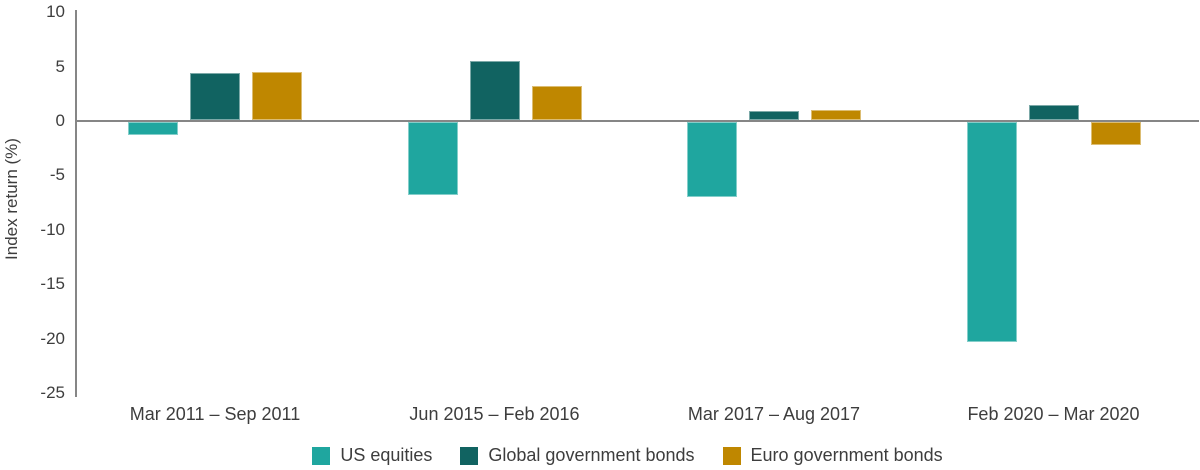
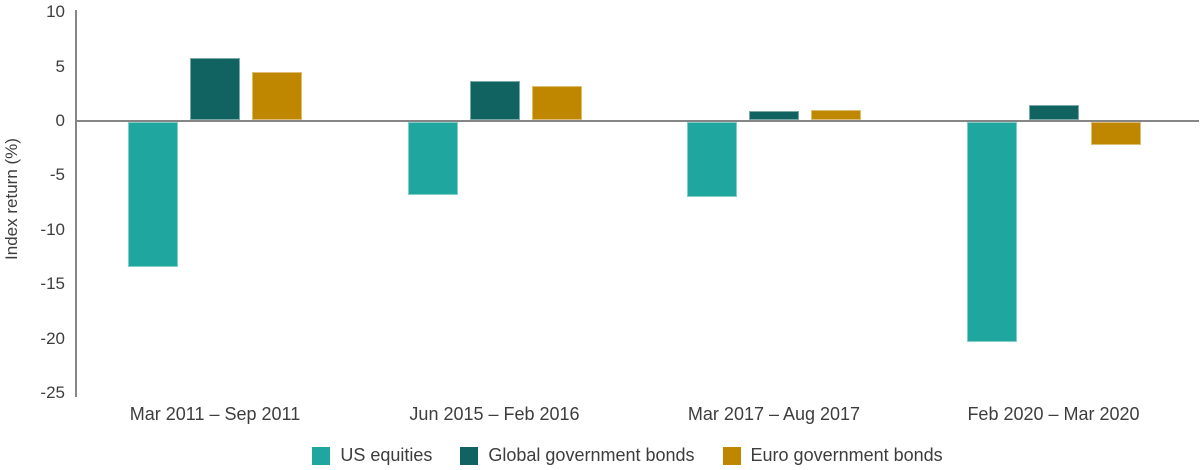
US equities/Mar 2011 – Sep 2011: -1.2 -> -13.3
Global government bonds/Mar 2011 – Sep 2011: 4.3 -> 5.7
Global government bonds/Jun 2015 – Feb 2016: 5.4 -> 3.6
